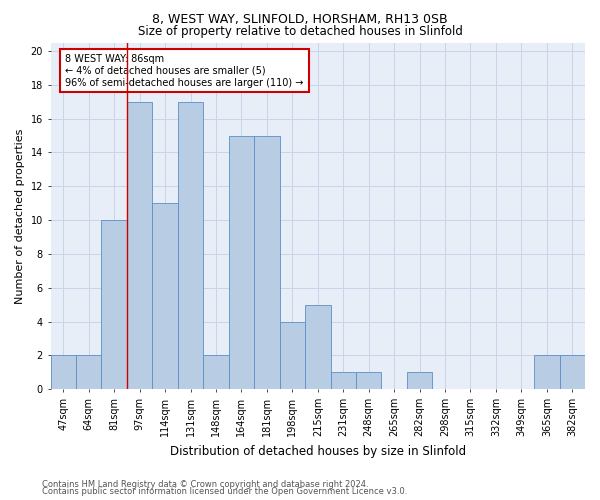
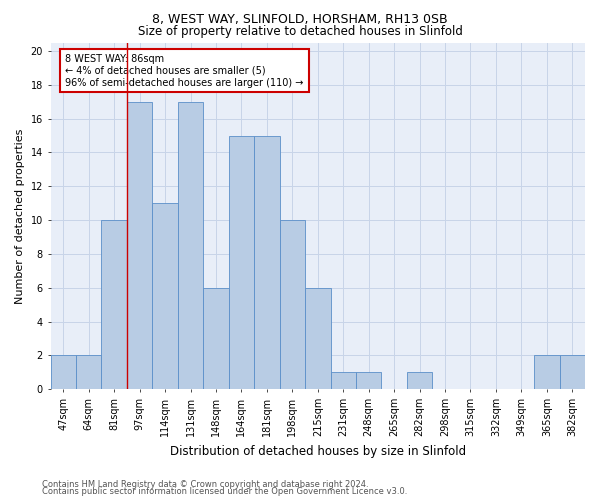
148sqm: 2 -> 6
198sqm: 4 -> 10
215sqm: 5 -> 6
